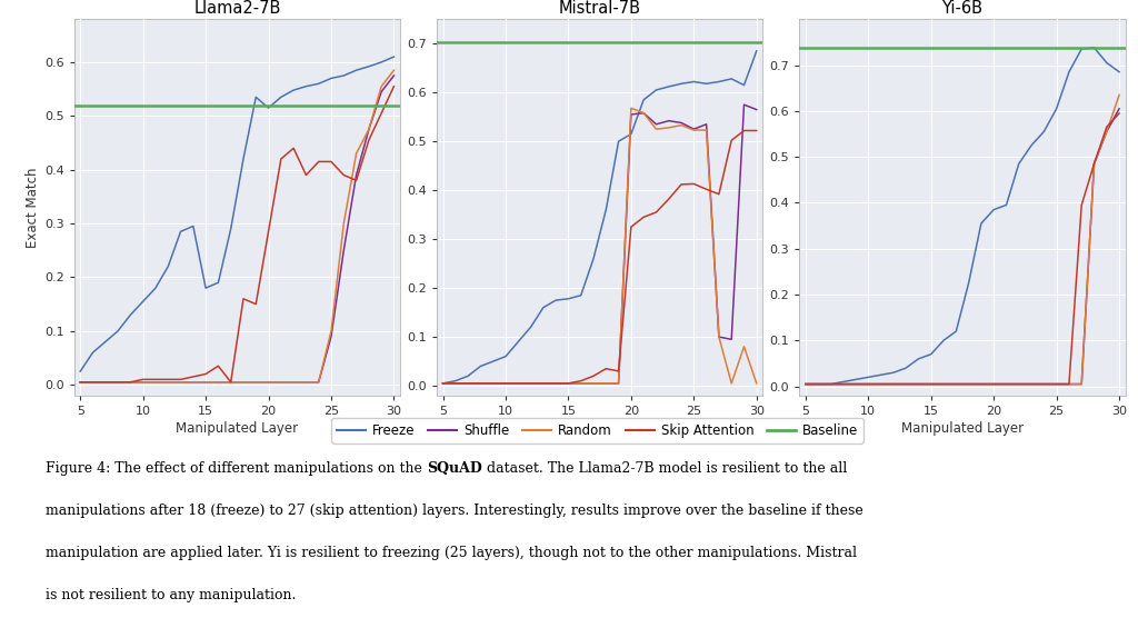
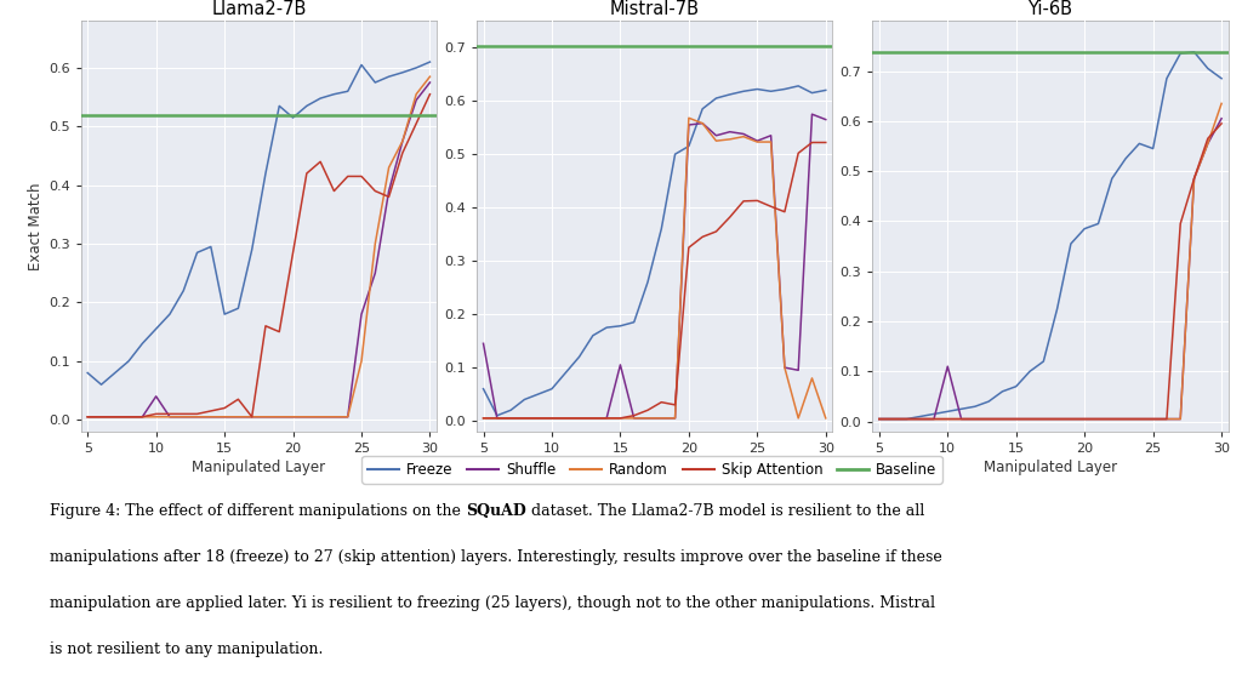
Llama2-7B/Freeze/5: 0.025 -> 0.080
Llama2-7B/Shuffle/10: 0.005 -> 0.040
Llama2-7B/Freeze/25: 0.570 -> 0.605
Llama2-7B/Shuffle/25: 0.090 -> 0.180
Mistral-7B/Freeze/5: 0.005 -> 0.060
Mistral-7B/Shuffle/5: 0.005 -> 0.145
Mistral-7B/Shuffle/15: 0.005 -> 0.105
Mistral-7B/Freeze/30: 0.685 -> 0.620
Yi-6B/Shuffle/10: 0.005 -> 0.110
Yi-6B/Freeze/25: 0.605 -> 0.545
